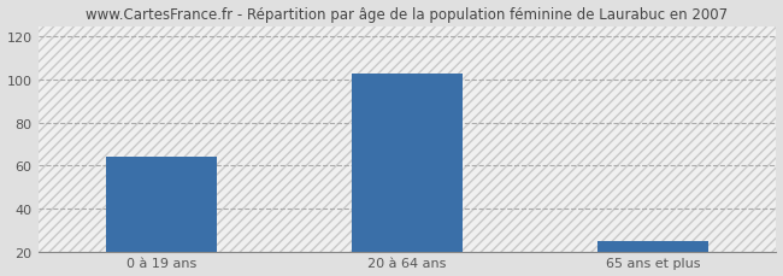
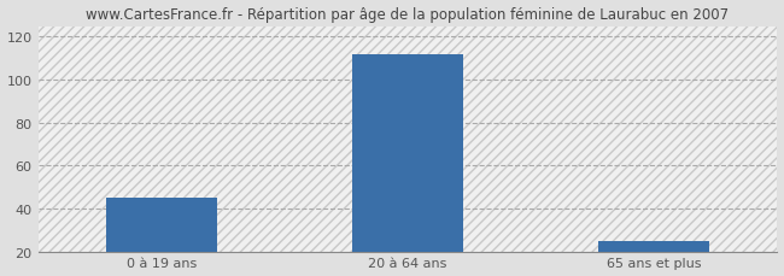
0 à 19 ans: 64 -> 45
20 à 64 ans: 103 -> 112
